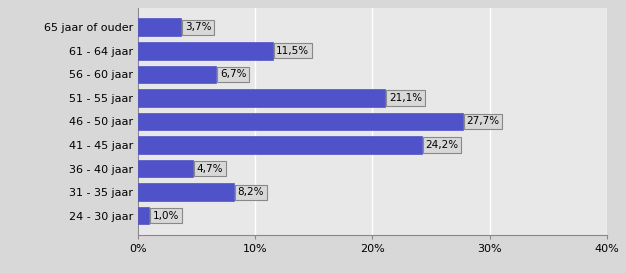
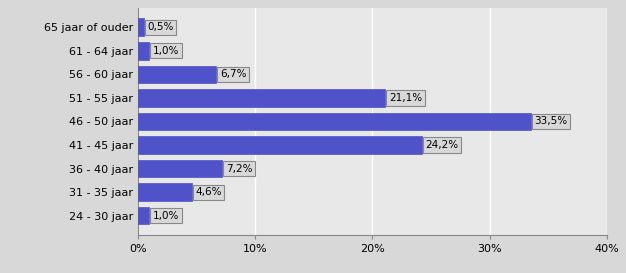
65 jaar of ouder: 3,7% -> 0,5%
61 - 64 jaar: 11,5% -> 1,0%
46 - 50 jaar: 27,7% -> 33,5%
36 - 40 jaar: 4,7% -> 7,2%
31 - 35 jaar: 8,2% -> 4,6%
